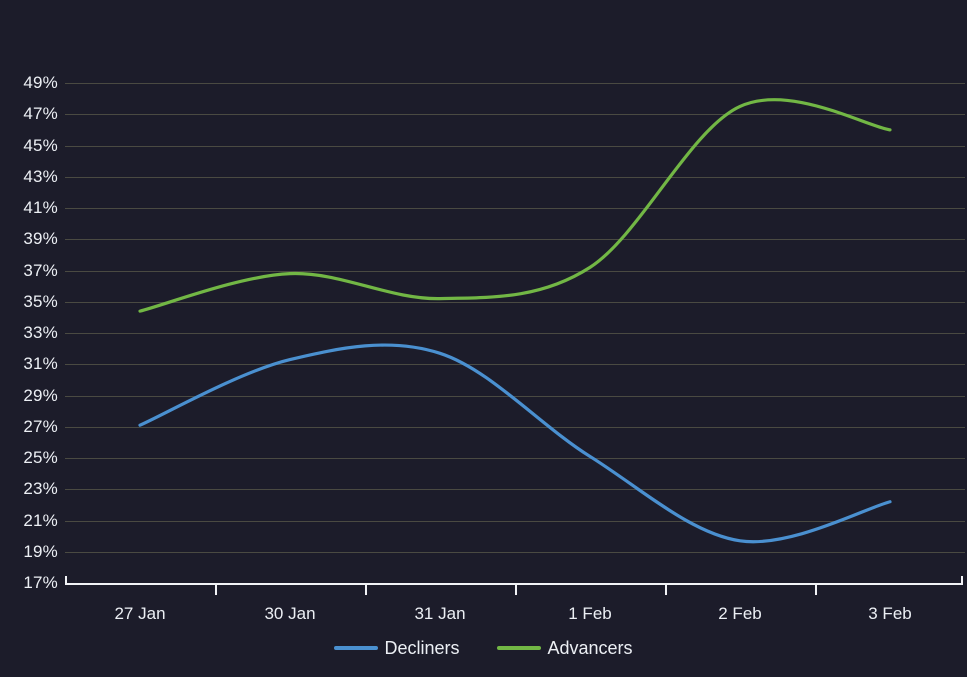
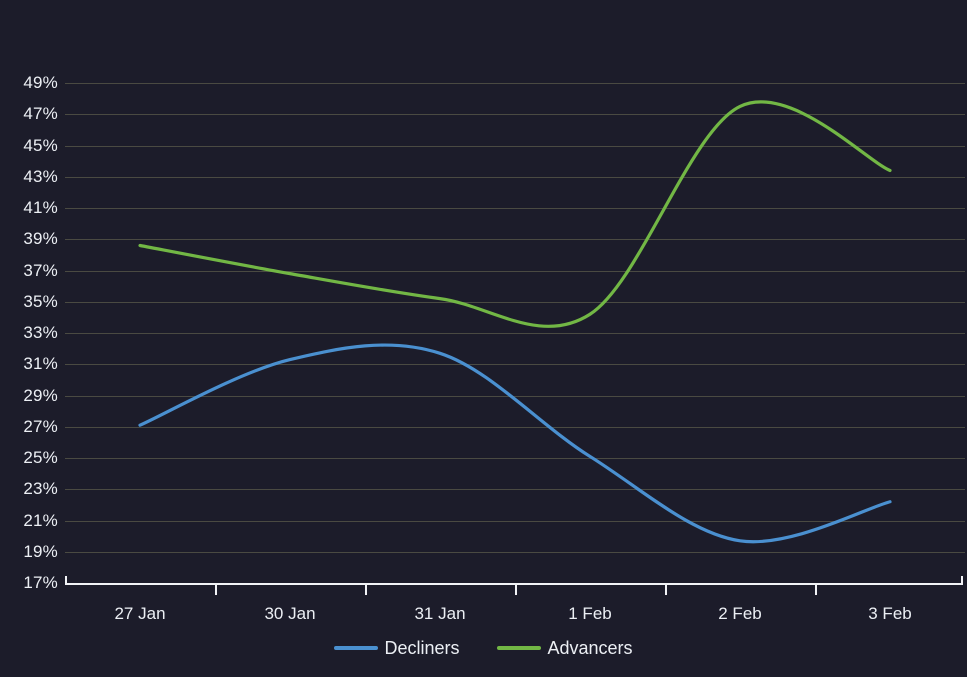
Advancers/27 Jan: 34.4% -> 38.6%
Advancers/1 Feb: 37.2% -> 34.2%
Advancers/3 Feb: 46.0% -> 43.4%
